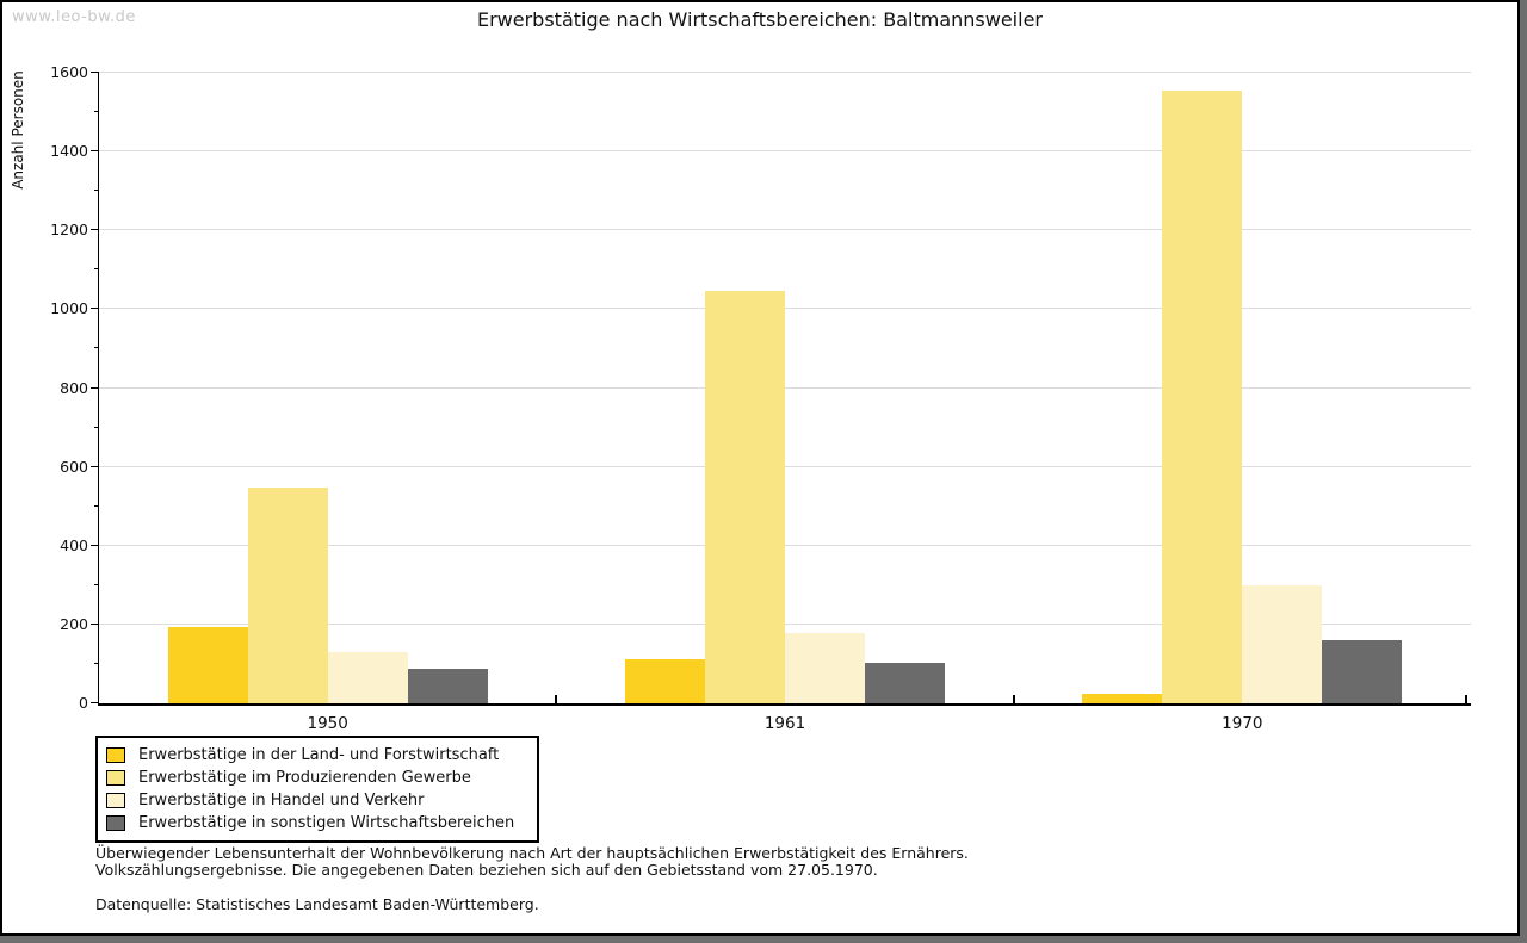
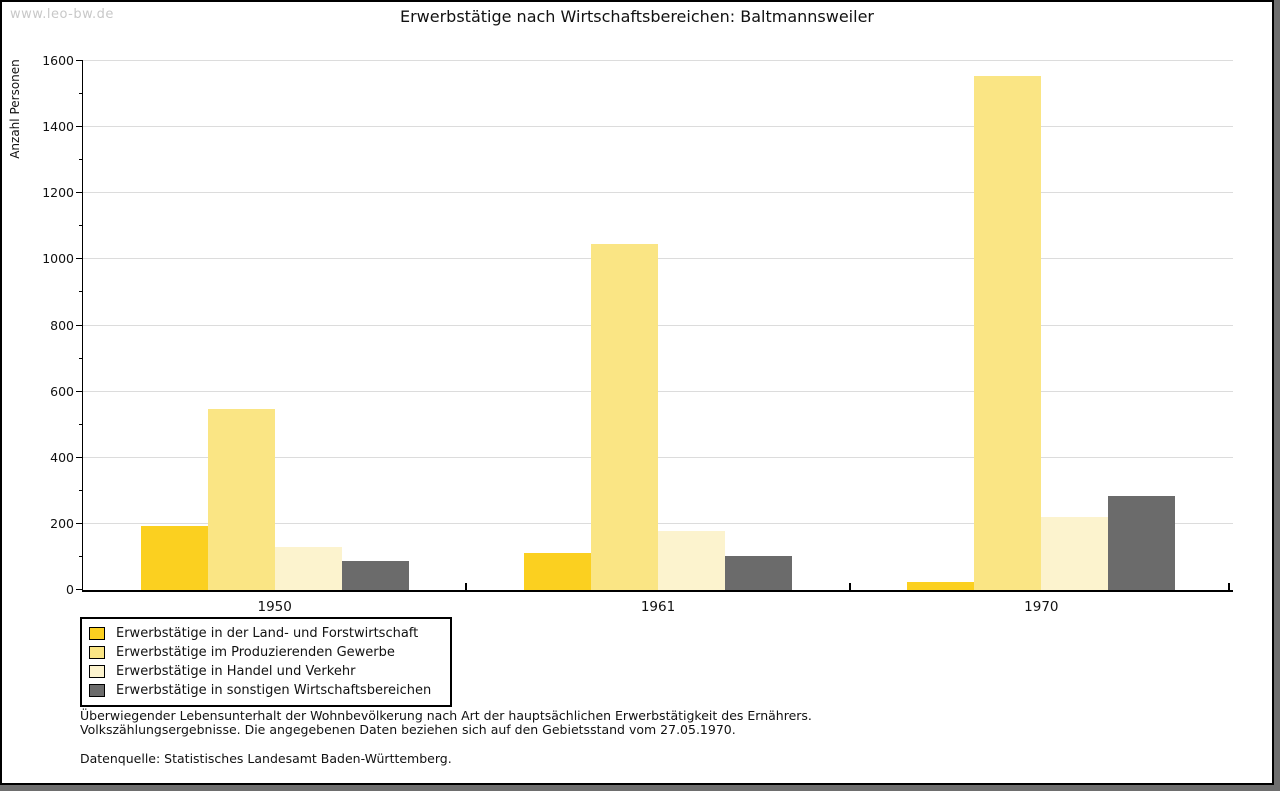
Erwerbstätige in Handel und Verkehr/1970: 300 -> 220
Erwerbstätige in sonstigen Wirtschaftsbereichen/1970: 160 -> 280
